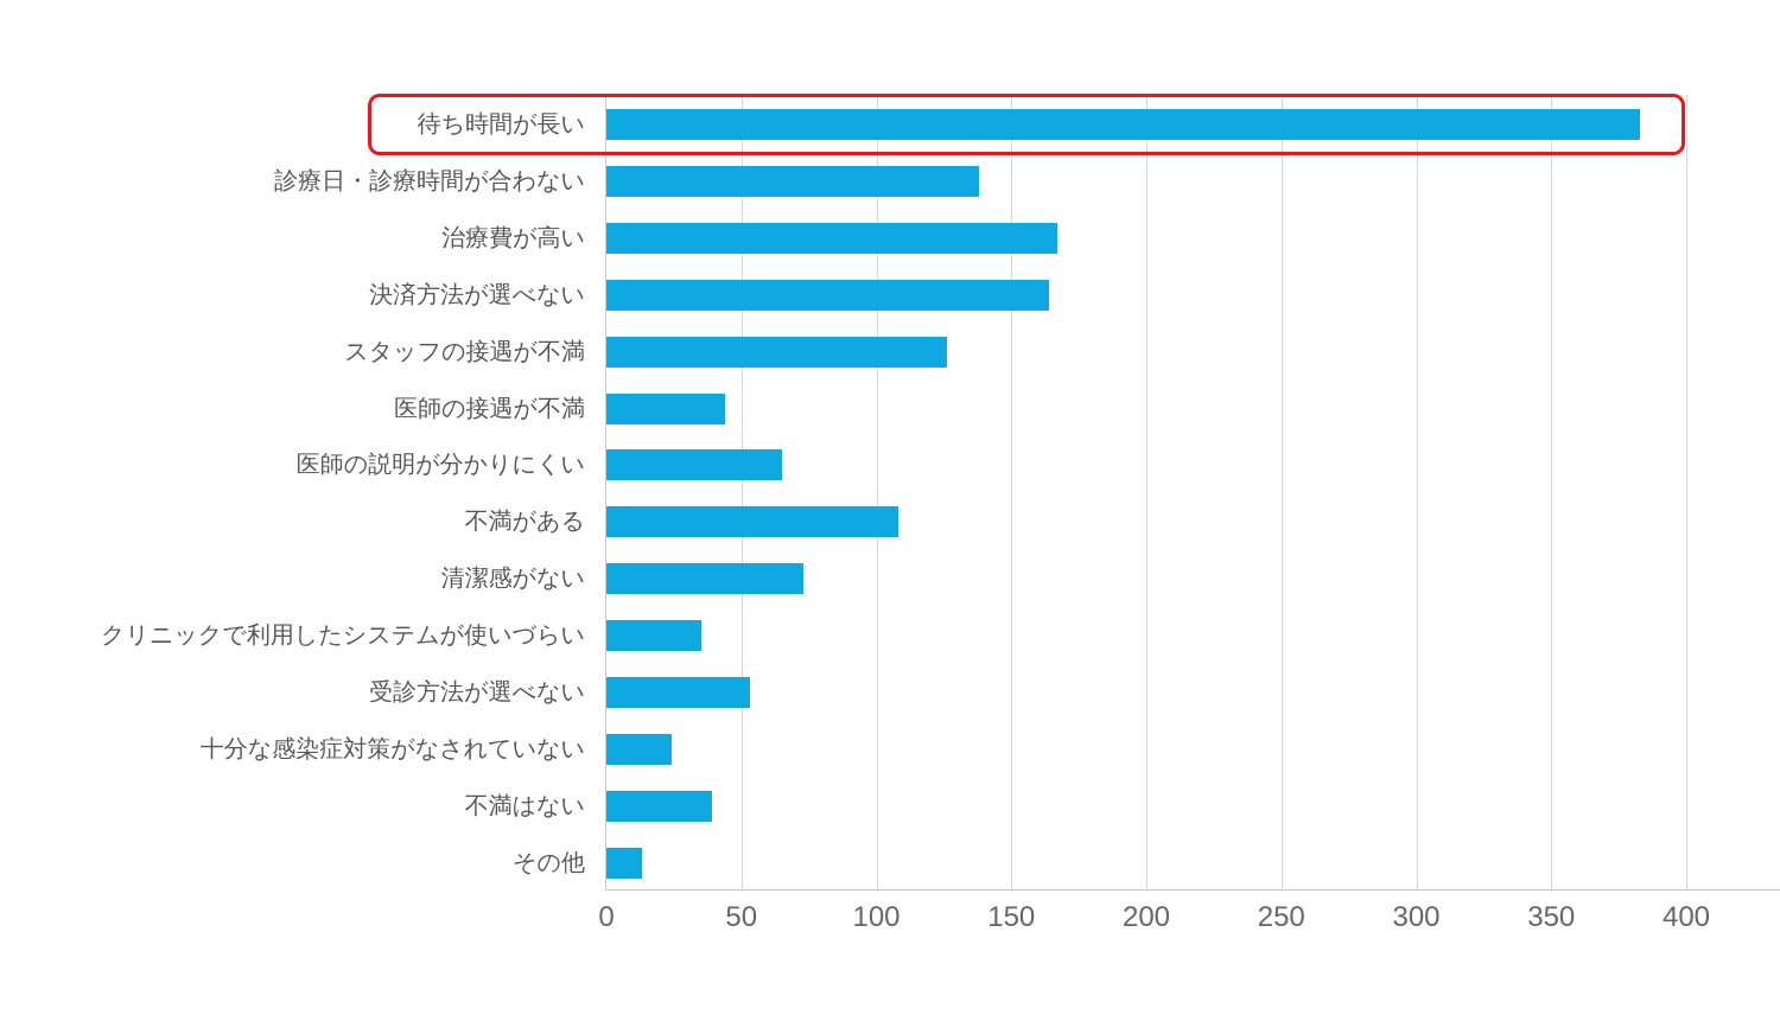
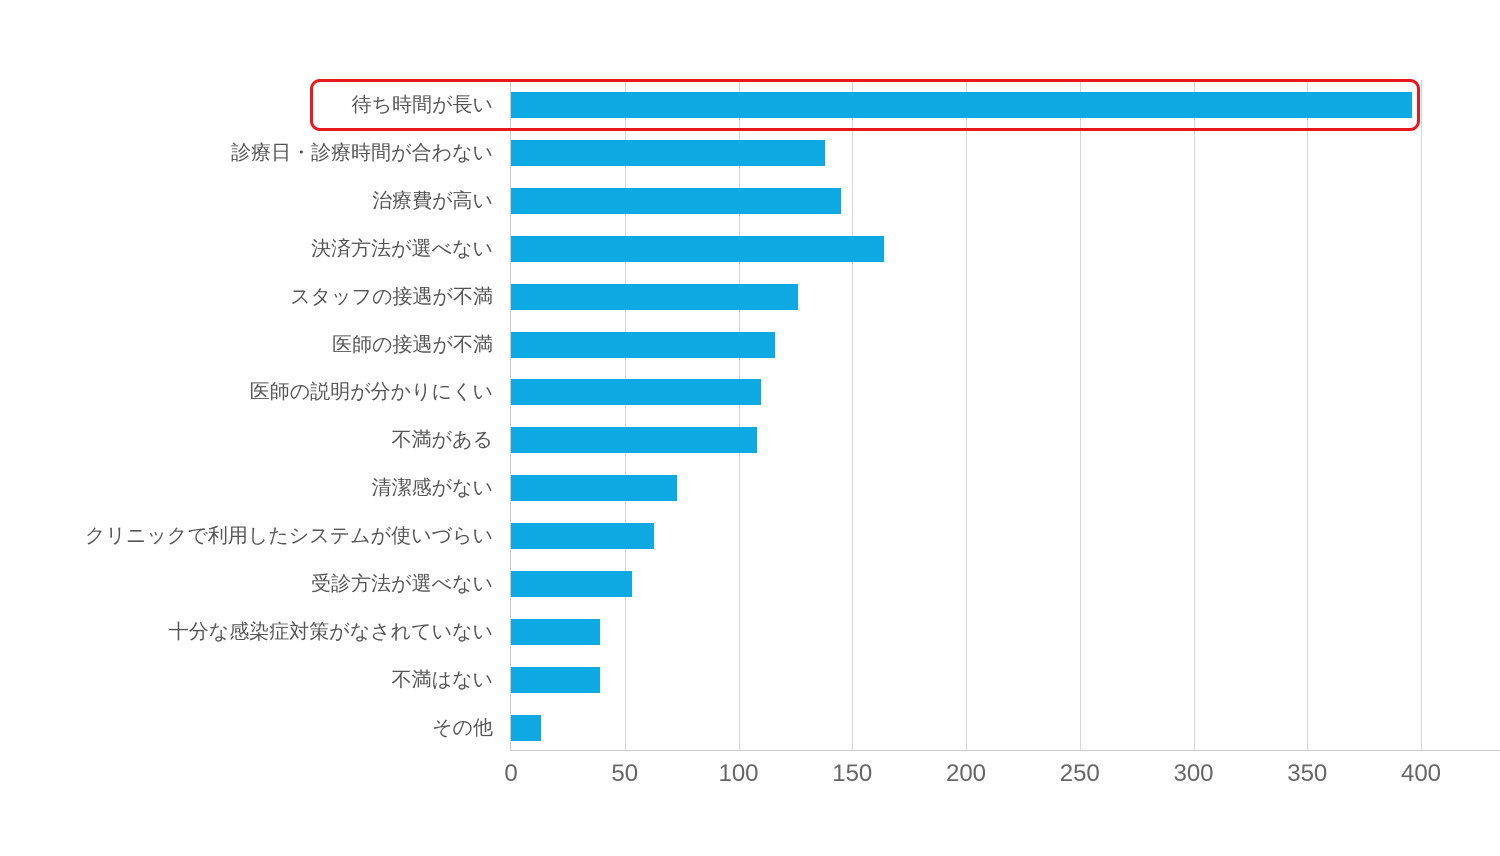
待ち時間が長い: 383 -> 396
治療費が高い: 167 -> 145
医師の接遇が不満: 44 -> 116
医師の説明が分かりにくい: 65 -> 110
クリニックで利用したシステムが使いづらい: 35 -> 63
十分な感染症対策がなされていない: 24 -> 39
